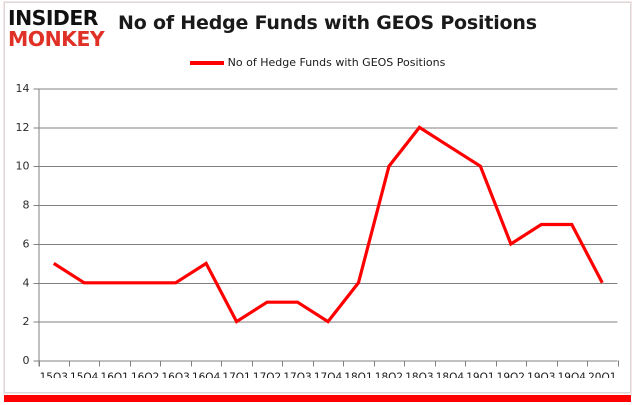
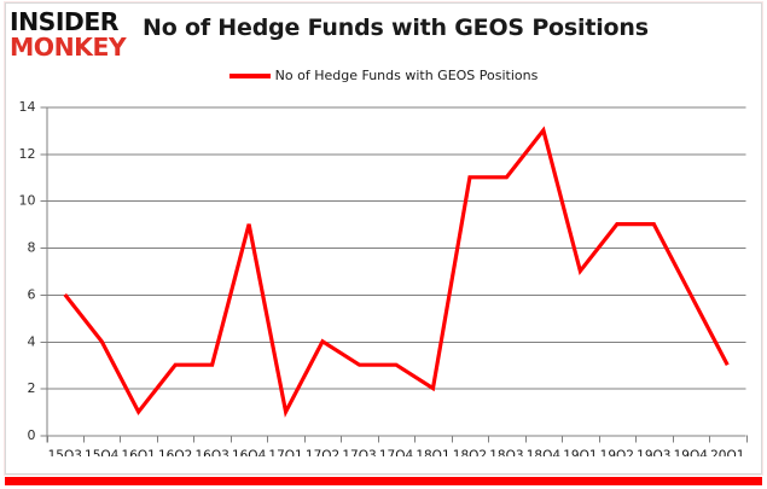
15Q3: 5 -> 6
16Q1: 4 -> 1
16Q2: 4 -> 3
16Q3: 4 -> 3
16Q4: 5 -> 9
17Q1: 2 -> 1
17Q2: 3 -> 4
17Q4: 2 -> 3
18Q1: 4 -> 2
18Q2: 10 -> 11
18Q3: 12 -> 11
18Q4: 11 -> 13
19Q1: 10 -> 7
19Q2: 6 -> 9
19Q3: 7 -> 9
19Q4: 7 -> 6
20Q1: 4 -> 3
